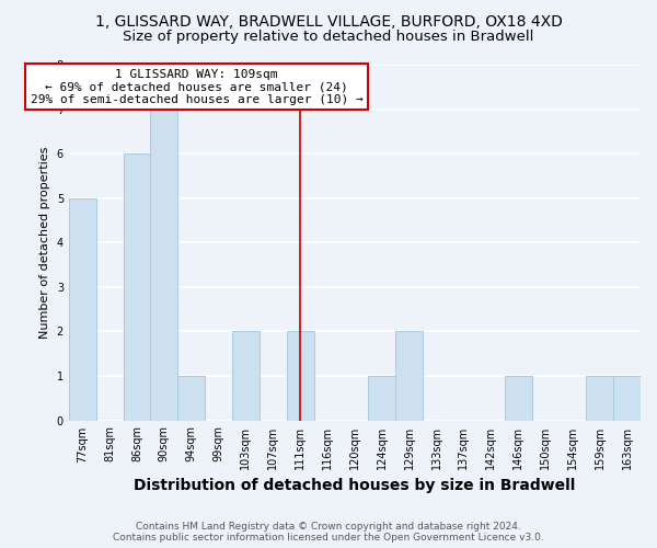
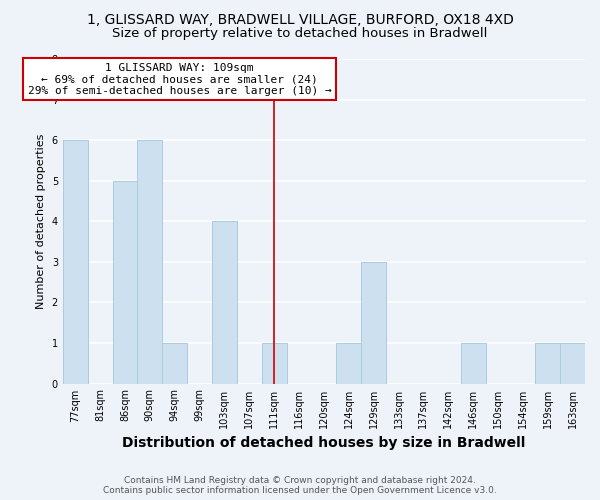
77sqm: 5 -> 6
86sqm: 6 -> 5
90sqm: 7 -> 6
103sqm: 2 -> 4
111sqm: 2 -> 1
129sqm: 2 -> 3
